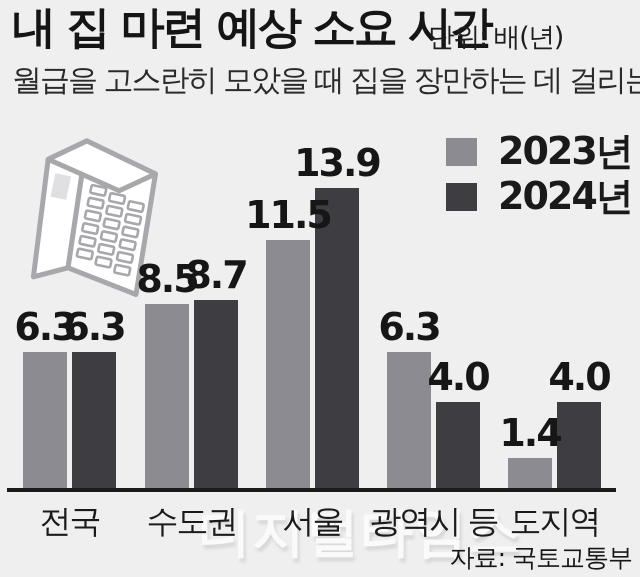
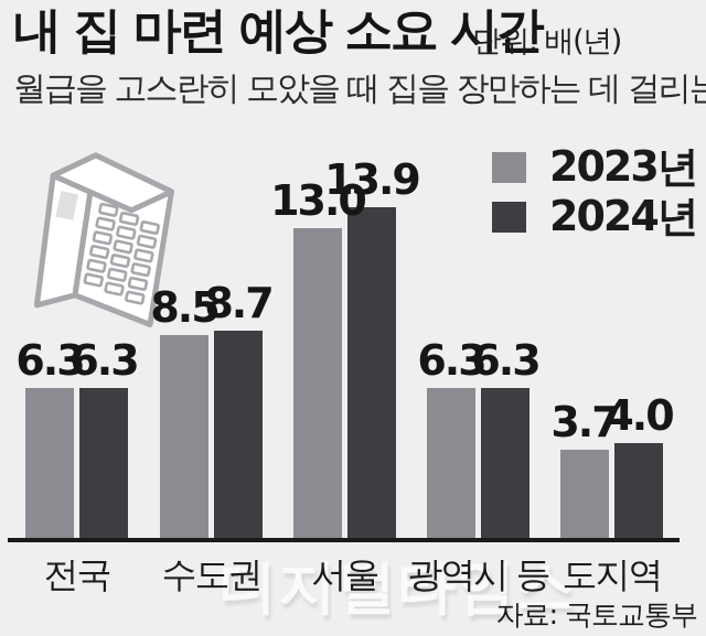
2023년/서울: 11.5 -> 13.0
2024년/광역시 등: 4.0 -> 6.3
2023년/도지역: 1.4 -> 3.7
